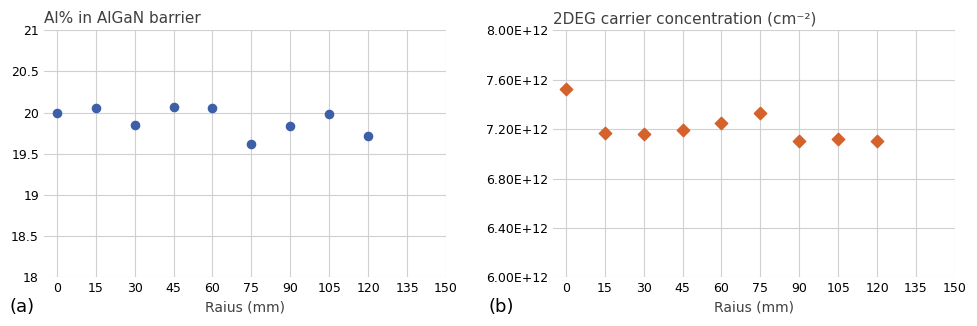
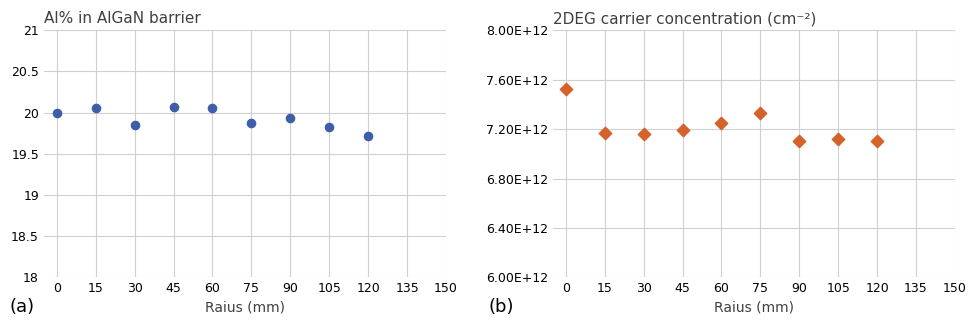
Al% in AlGaN barrier/75: 19.62 -> 19.87
Al% in AlGaN barrier/90: 19.84 -> 19.93
Al% in AlGaN barrier/105: 19.98 -> 19.82
